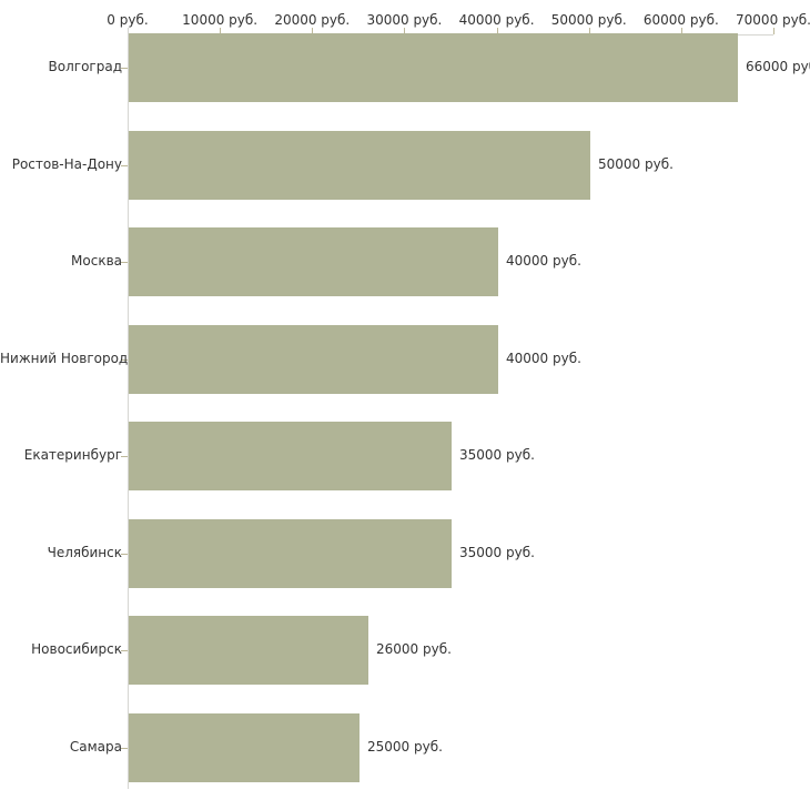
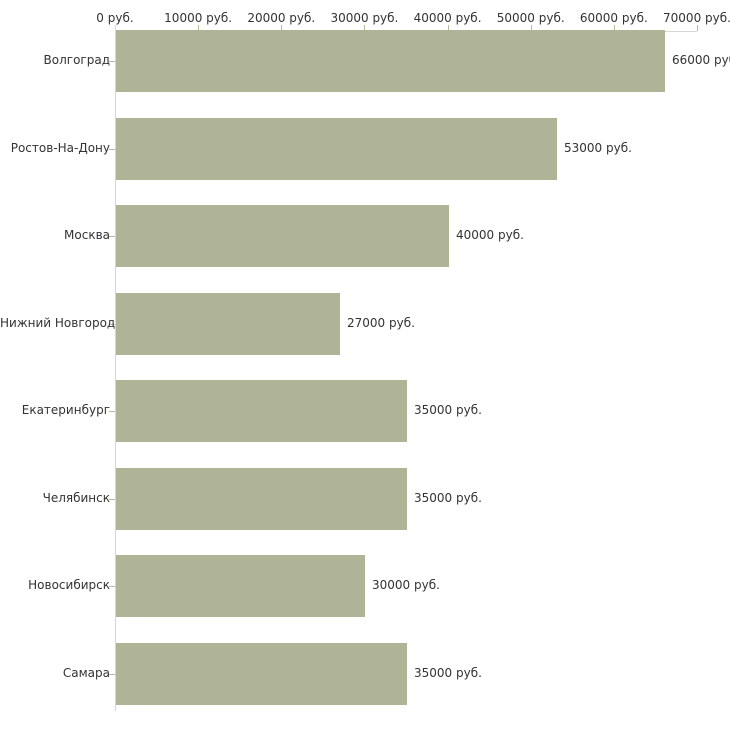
Ростов-На-Дону: 50000 -> 53000
Нижний Новгород: 40000 -> 27000
Новосибирск: 26000 -> 30000
Самара: 25000 -> 35000
